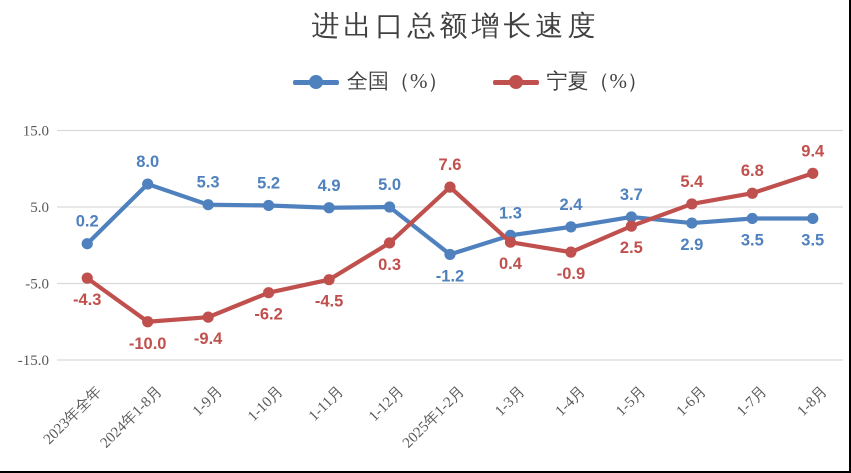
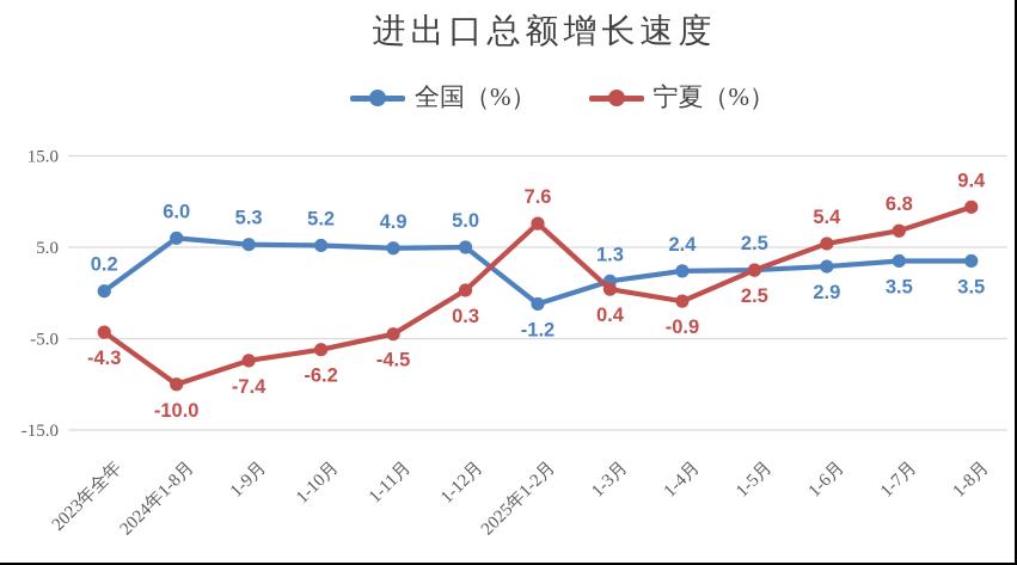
全国（%）/2024年1-8月: 8.0 -> 6.0
宁夏（%）/1-9月: -9.4 -> -7.4
全国（%）/1-5月: 3.7 -> 2.5
